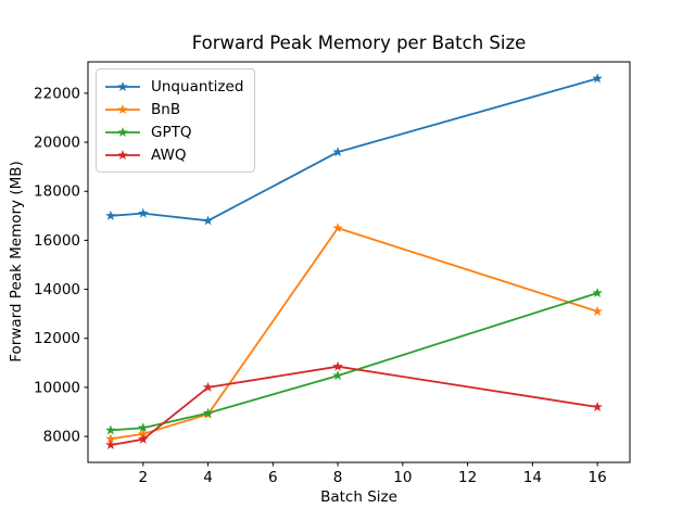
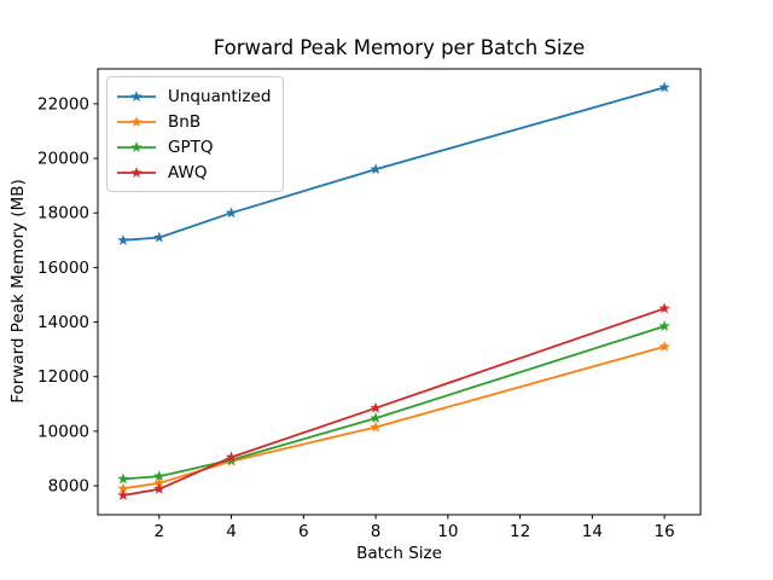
Unquantized/4: 16800 -> 18000
AWQ/4: 10000 -> 9000
BnB/8: 16500 -> 10200
AWQ/16: 9200 -> 14500
